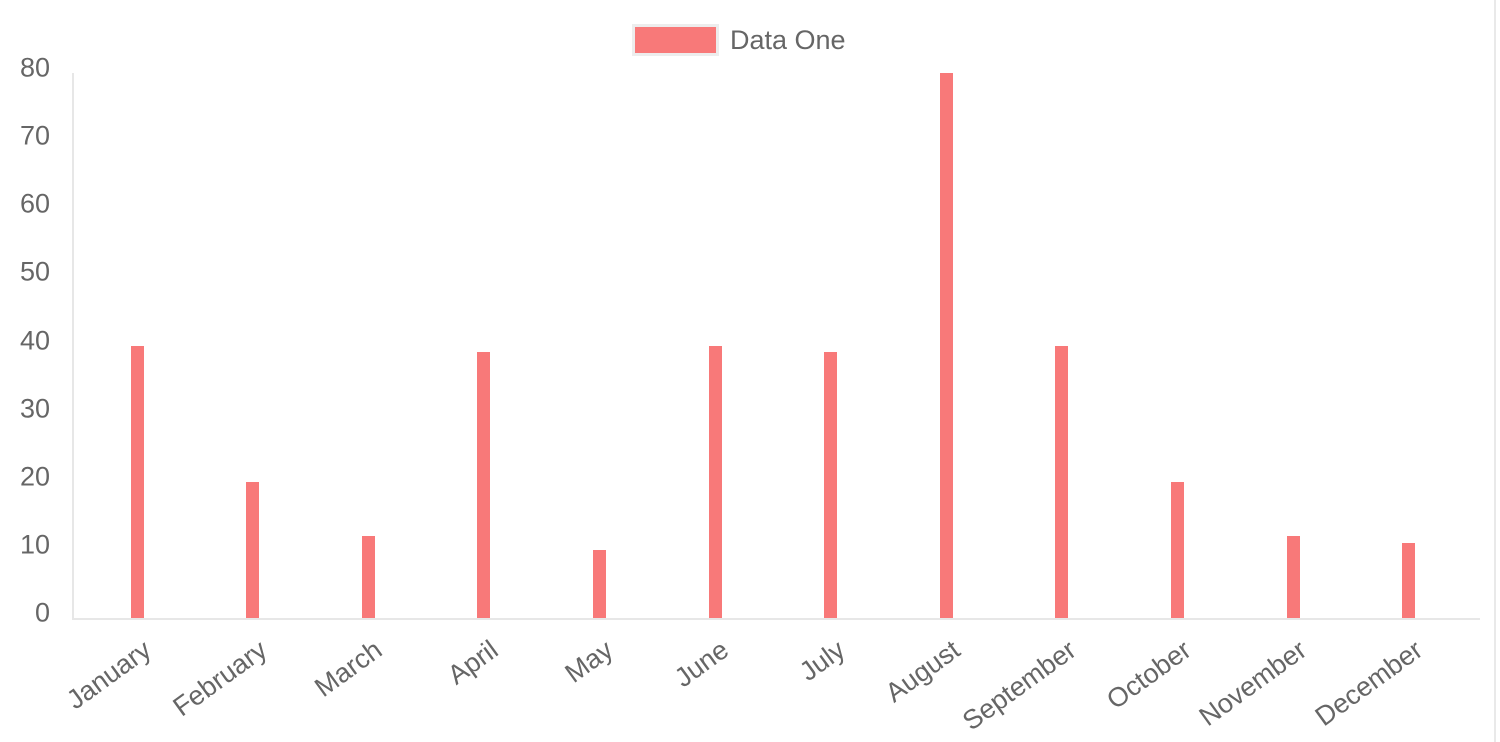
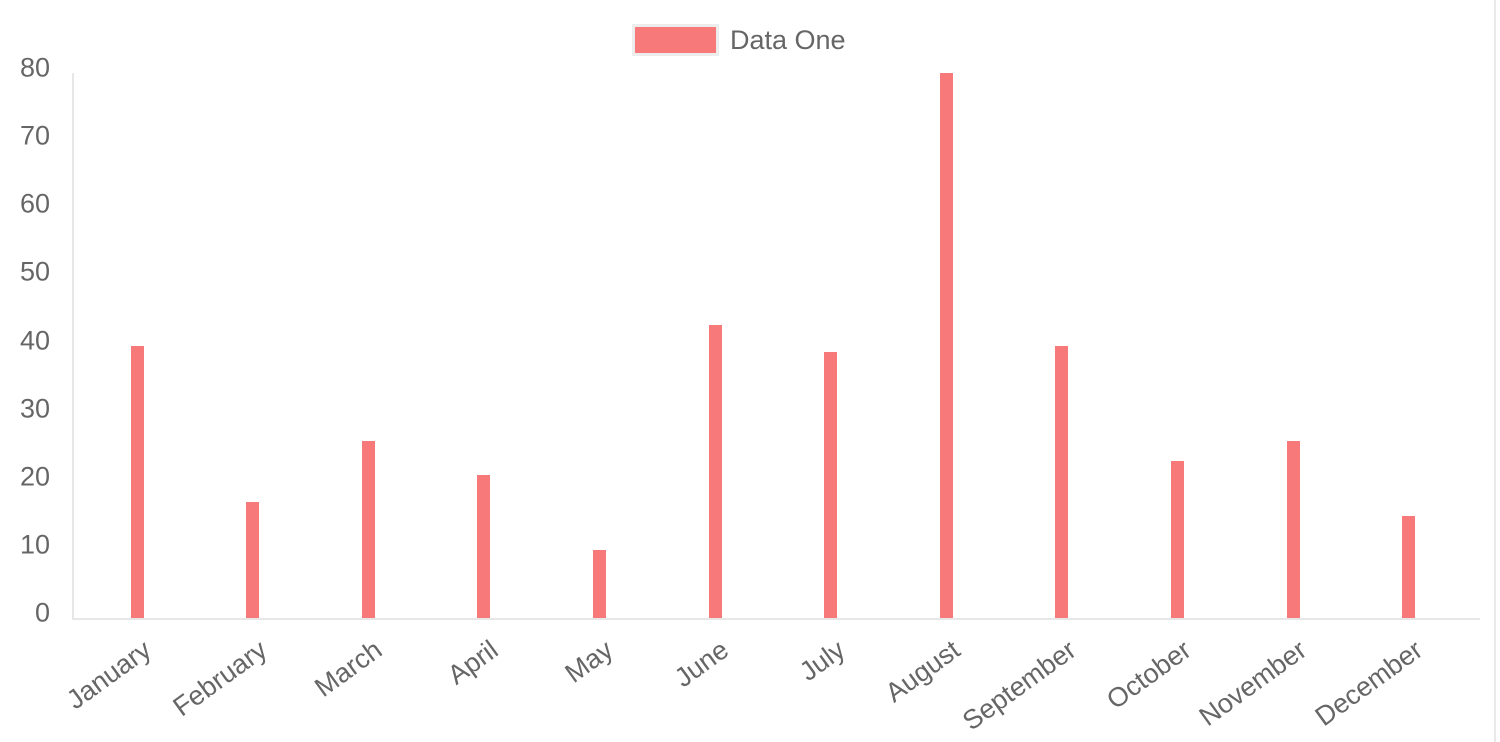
February: 20 -> 17
March: 12 -> 26
April: 39 -> 21
June: 40 -> 43
October: 20 -> 23
November: 12 -> 26
December: 11 -> 15
